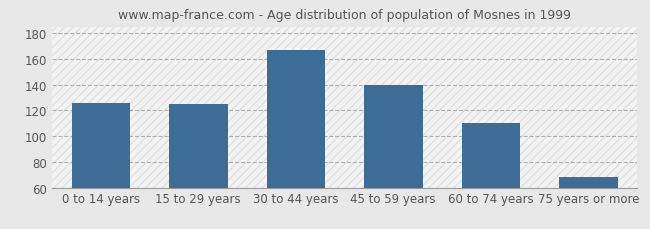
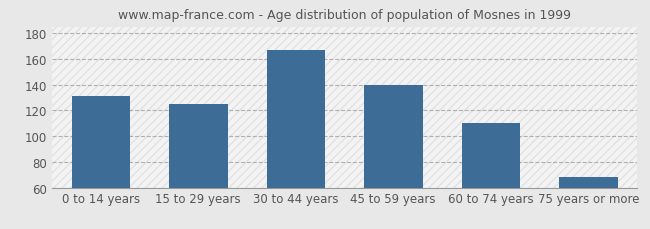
0 to 14 years: 126 -> 131
